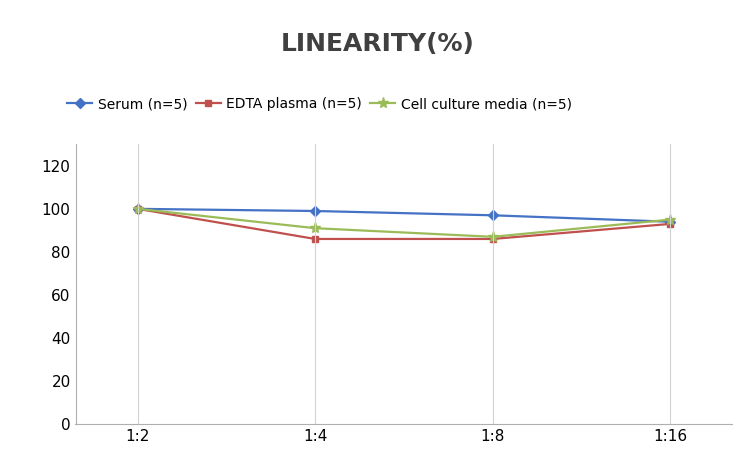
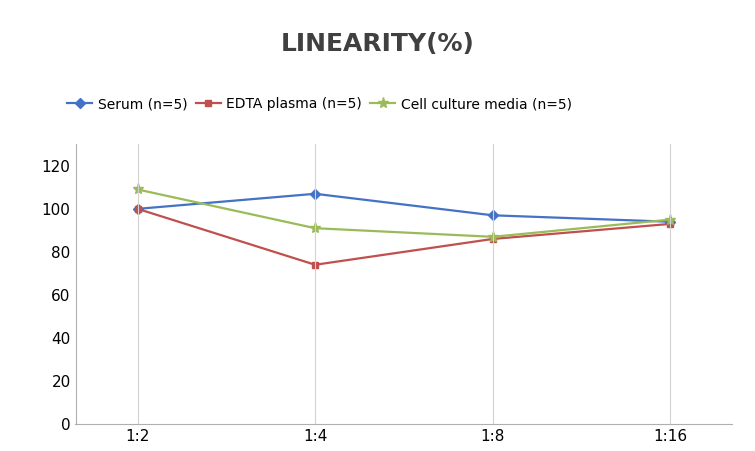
Cell culture media (n=5)/1:2: 100 -> 109
Serum (n=5)/1:4: 99 -> 107
EDTA plasma (n=5)/1:4: 86 -> 74
